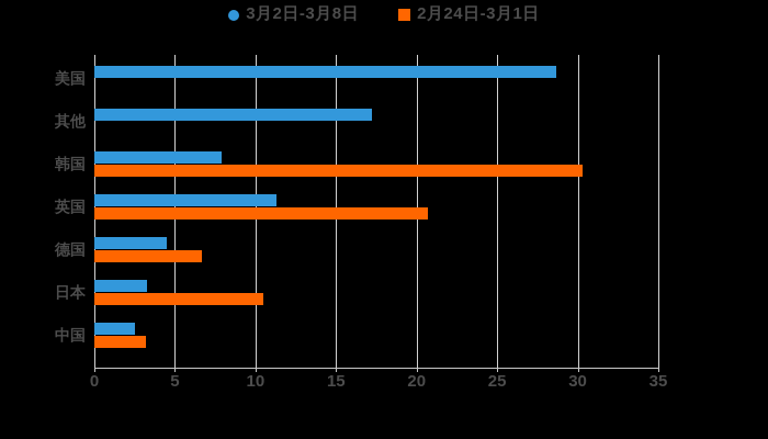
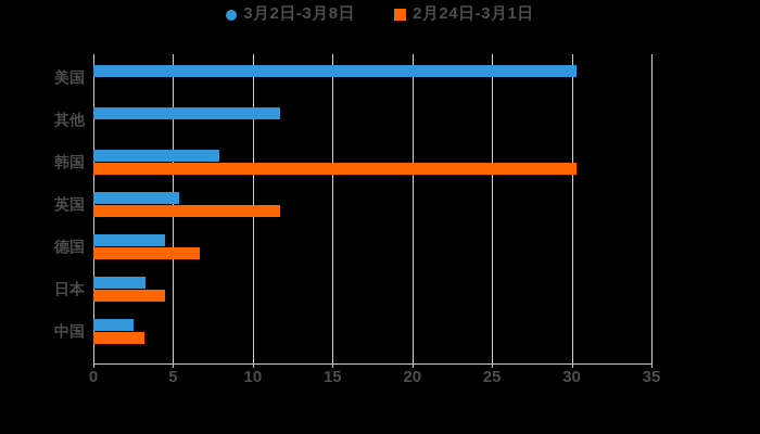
3月2日-3月8日/美国: 28.7 -> 30.3
3月2日-3月8日/其他: 17.2 -> 11.7
3月2日-3月8日/英国: 11.3 -> 5.4
2月24日-3月1日/英国: 20.7 -> 11.7
2月24日-3月1日/日本: 10.5 -> 4.5
